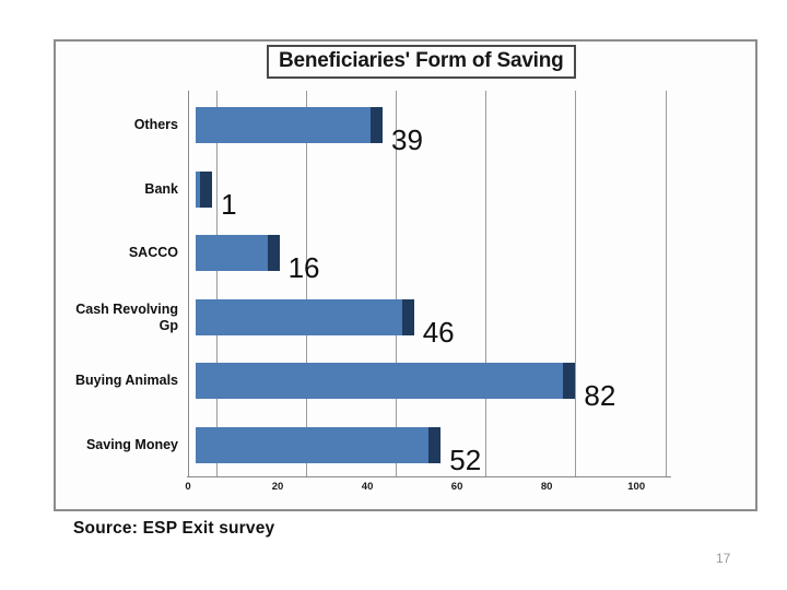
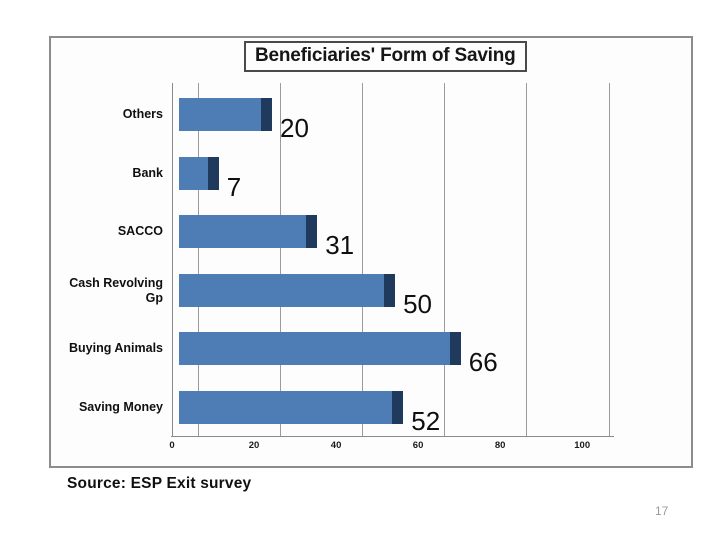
Others: 39 -> 20
Bank: 1 -> 7
SACCO: 16 -> 31
Cash Revolving Gp: 46 -> 50
Buying Animals: 82 -> 66
